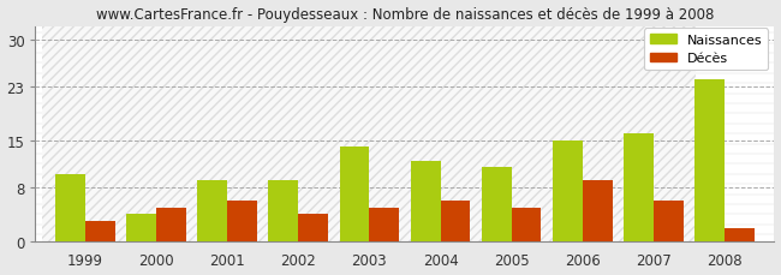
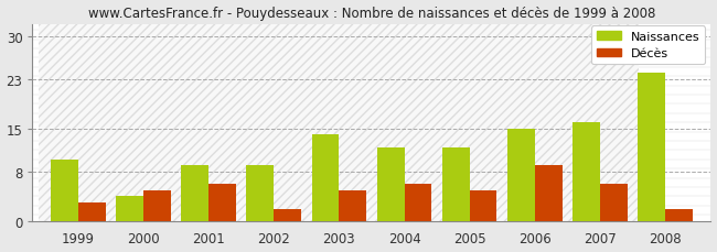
Décès/2002: 4 -> 2
Naissances/2005: 11 -> 12
